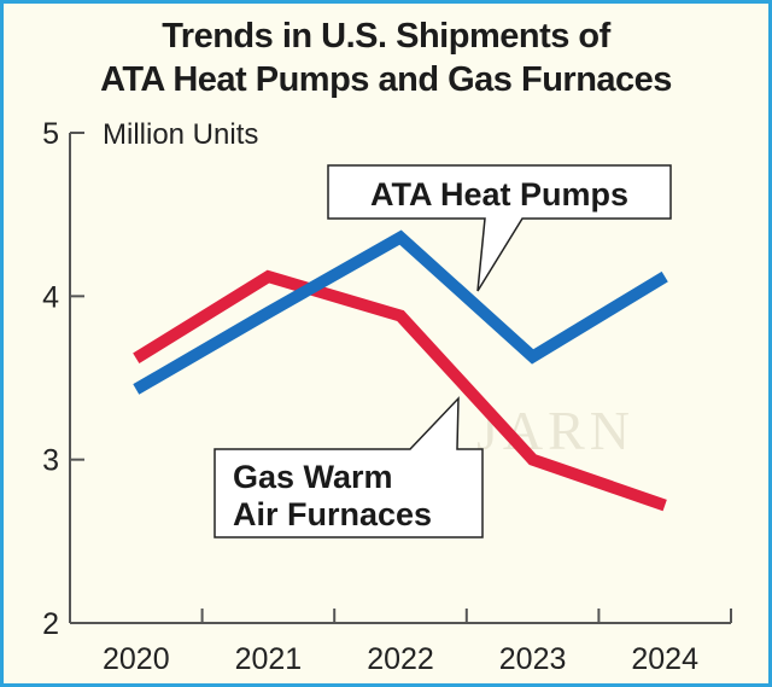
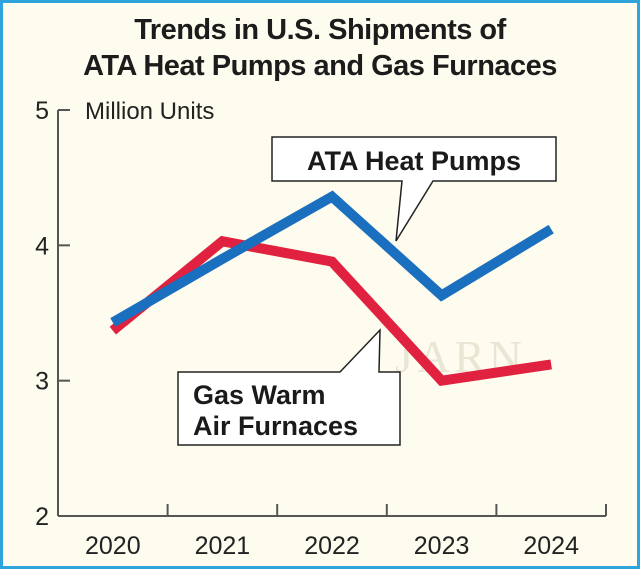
Gas Warm Air Furnaces/2020: 3.62 -> 3.37
Gas Warm Air Furnaces/2021: 4.12 -> 4.03
Gas Warm Air Furnaces/2024: 2.72 -> 3.12
